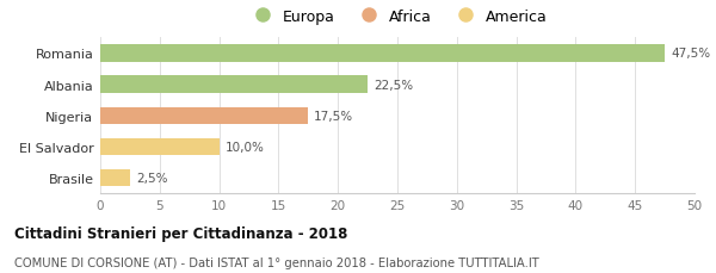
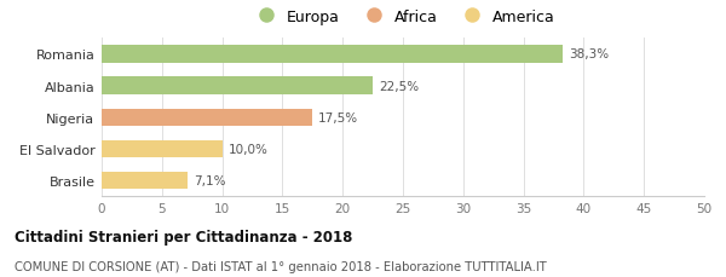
Romania: 47,5% -> 38,3%
Brasile: 2,5% -> 7,1%
